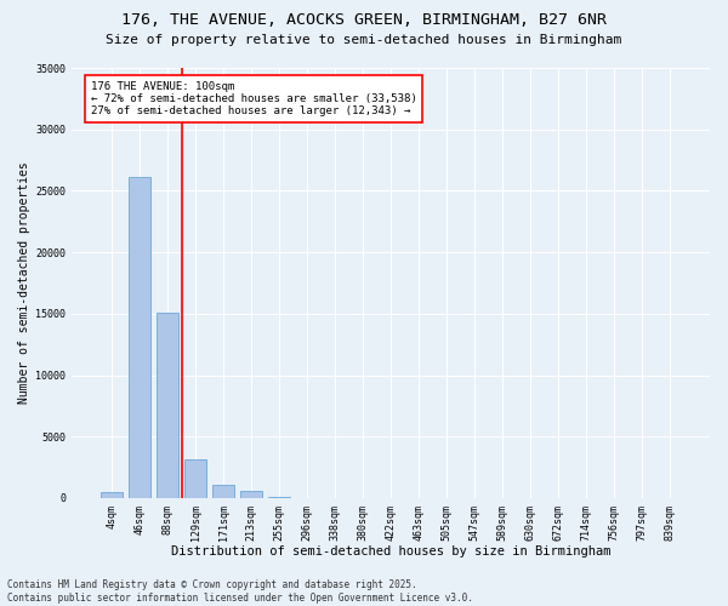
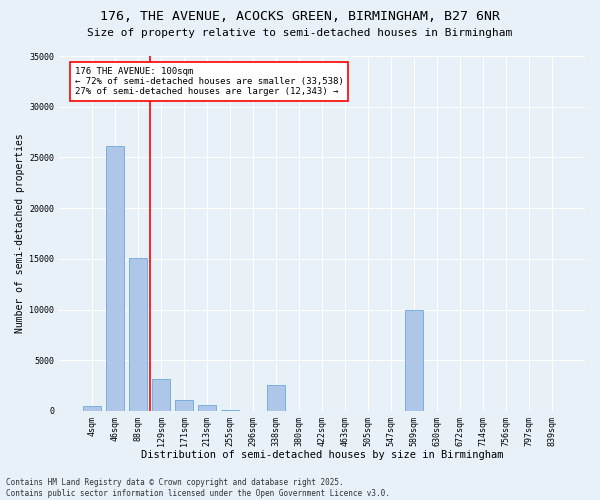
338sqm: 0 -> 2600
589sqm: 0 -> 10000
